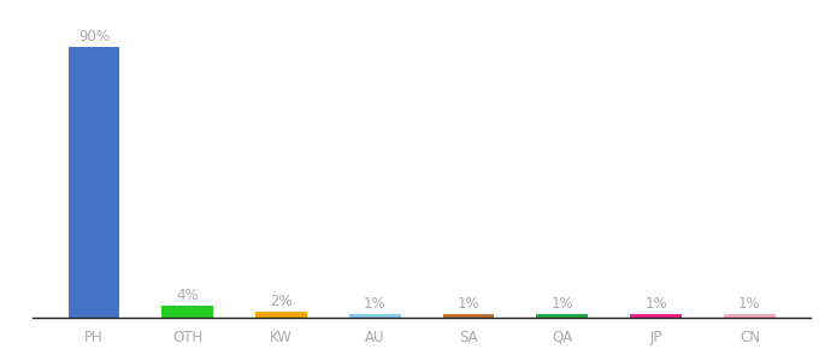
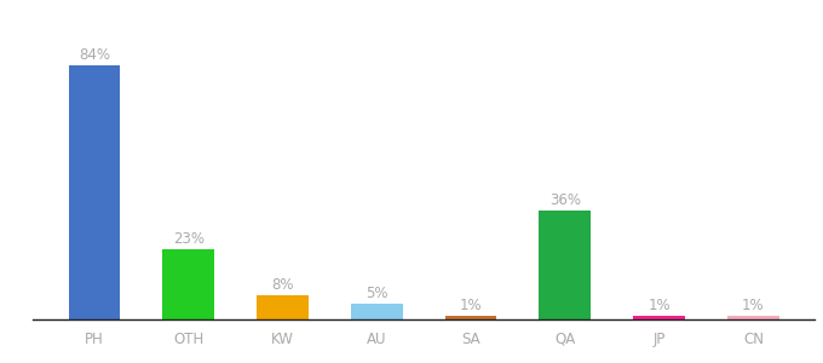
PH: 90% -> 84%
OTH: 4% -> 23%
KW: 2% -> 8%
AU: 1% -> 5%
QA: 1% -> 36%
